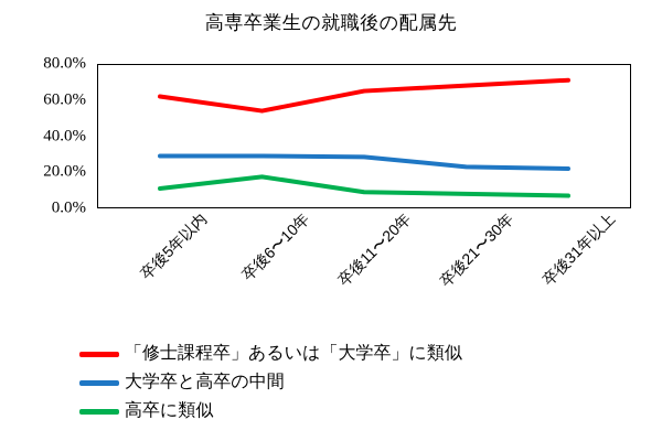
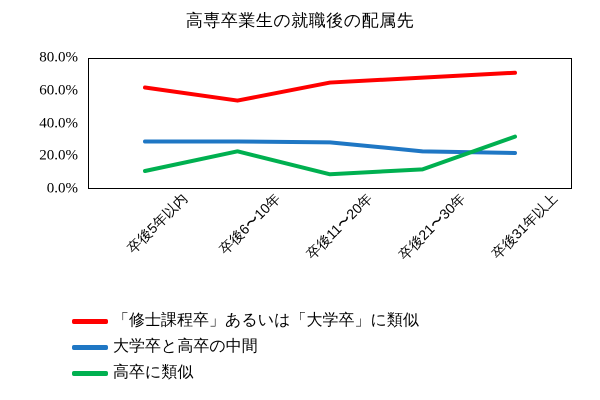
高卒に類似/卒後6〜10年: 18% -> 23%
高卒に類似/卒後21〜30年: 8% -> 12%
高卒に類似/卒後31年以上: 7% -> 32%
